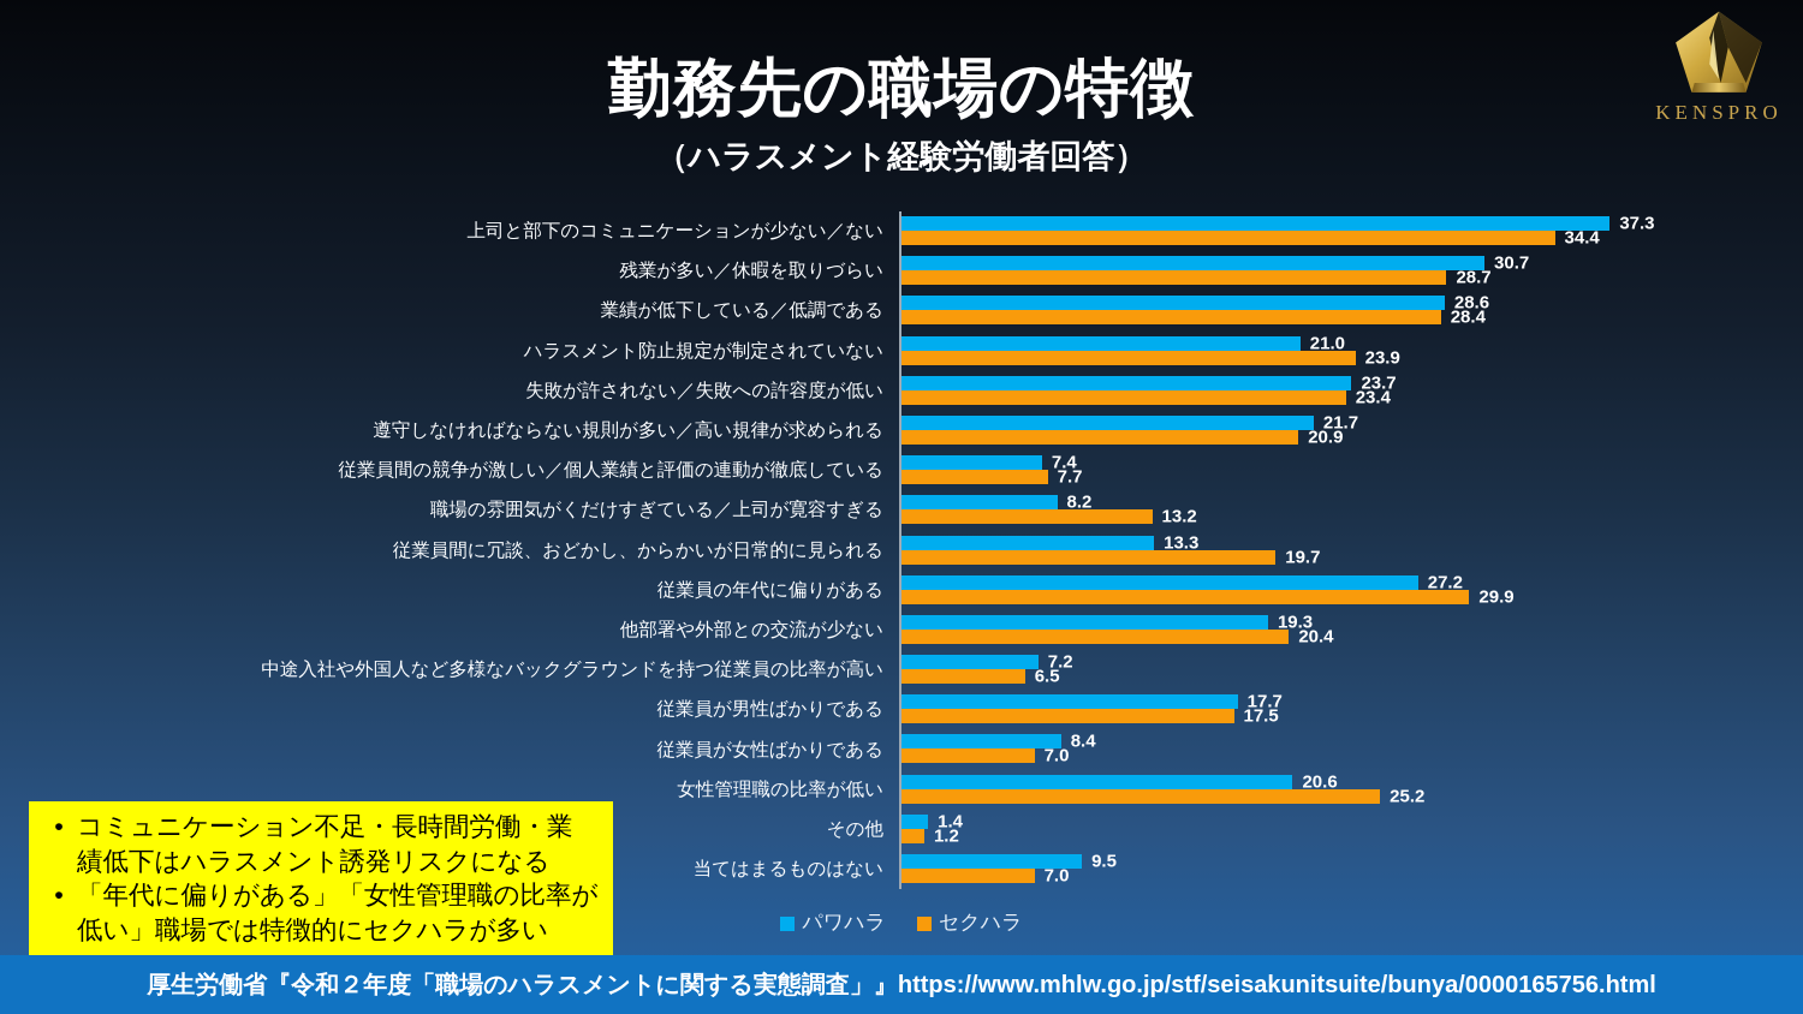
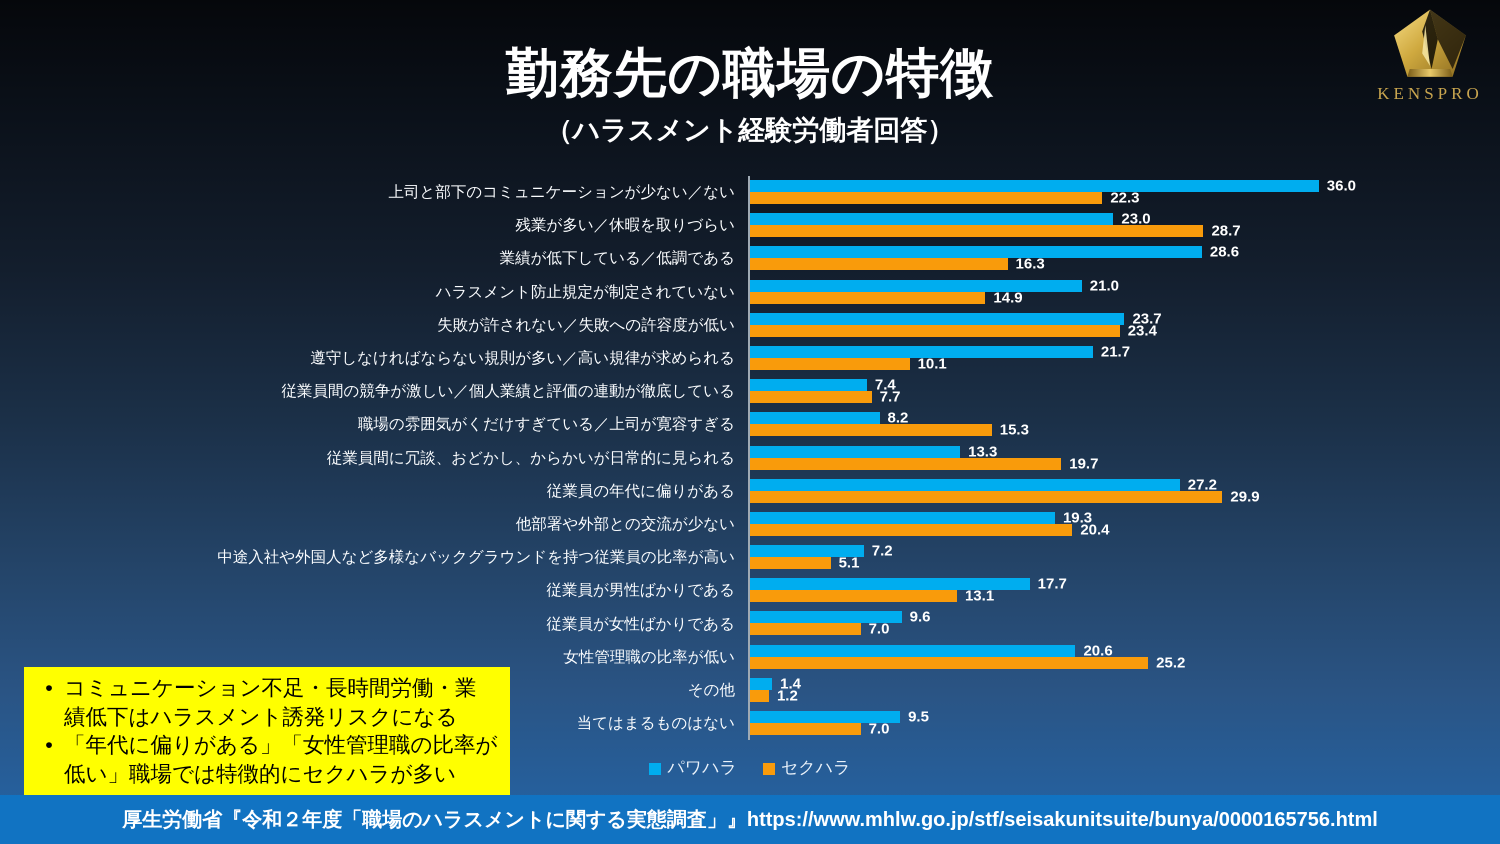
パワハラ/上司と部下のコミュニケーションが少ない／ない: 37.3 -> 36.0
セクハラ/上司と部下のコミュニケーションが少ない／ない: 34.4 -> 22.3
パワハラ/残業が多い／休暇を取りづらい: 30.7 -> 23.0
セクハラ/業績が低下している／低調である: 28.4 -> 16.3
セクハラ/ハラスメント防止規定が制定されていない: 23.9 -> 14.9
セクハラ/遵守しなければならない規則が多い／高い規律が求められる: 20.9 -> 10.1
セクハラ/職場の雰囲気がくだけすぎている／上司が寛容すぎる: 13.2 -> 15.3
セクハラ/中途入社や外国人など多様なバックグラウンドを持つ従業員の比率が高い: 6.5 -> 5.1
セクハラ/従業員が男性ばかりである: 17.5 -> 13.1
パワハラ/従業員が女性ばかりである: 8.4 -> 9.6
